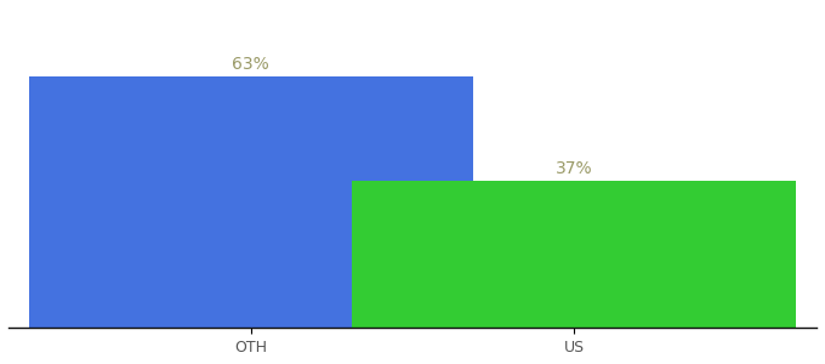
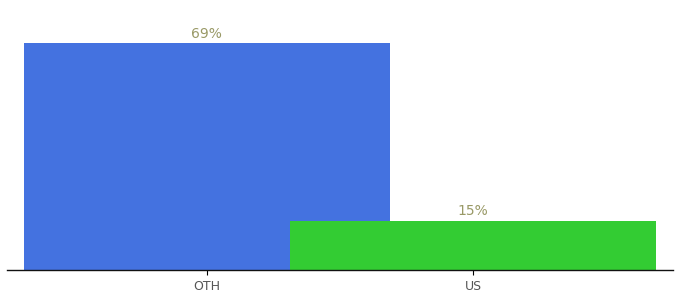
OTH: 63% -> 69%
US: 37% -> 15%
